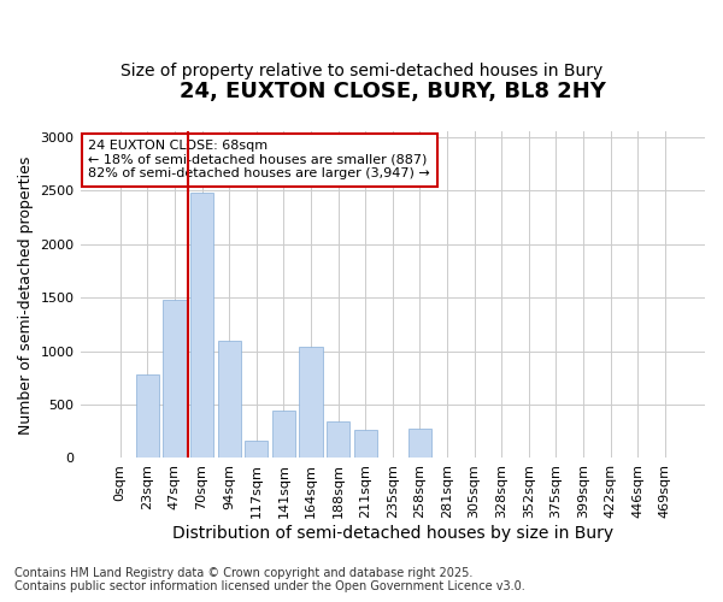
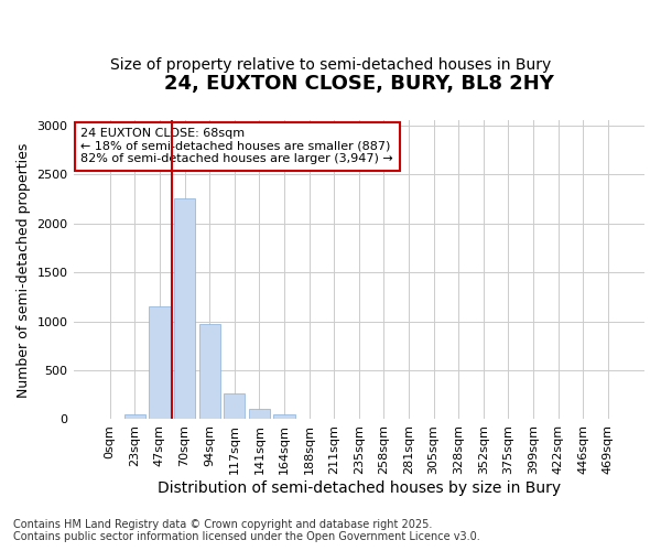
23sqm: 780 -> 60
47sqm: 1480 -> 1150
70sqm: 2480 -> 2250
94sqm: 1100 -> 980
117sqm: 160 -> 260
141sqm: 440 -> 100
164sqm: 1040 -> 40
188sqm: 340 -> 10
211sqm: 260 -> 0
258sqm: 280 -> 0
